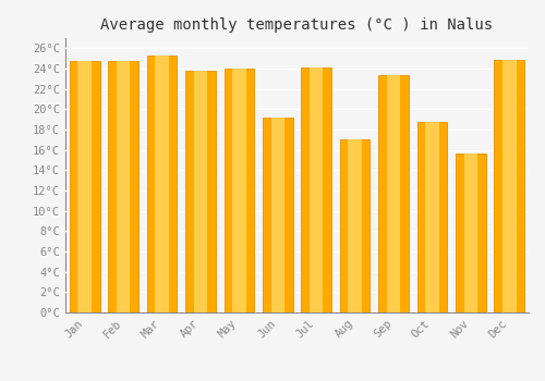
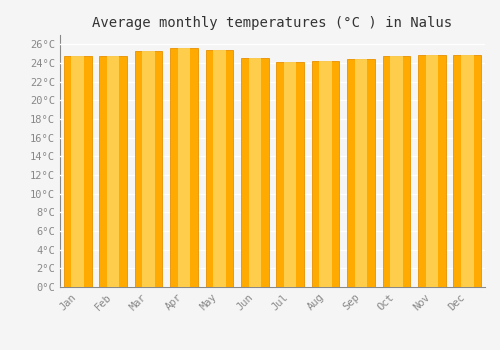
Apr: 23.8°C -> 25.6°C
May: 24.0°C -> 25.4°C
Jun: 19.2°C -> 24.5°C
Aug: 17.0°C -> 24.2°C
Sep: 23.4°C -> 24.4°C
Oct: 18.8°C -> 24.7°C
Nov: 15.6°C -> 24.9°C
